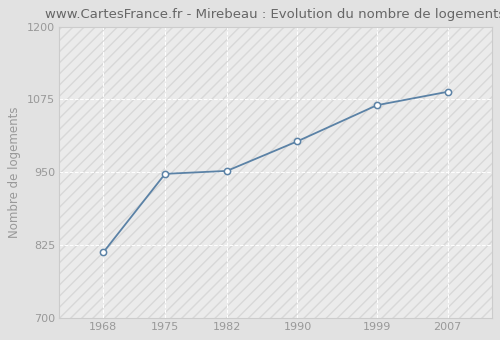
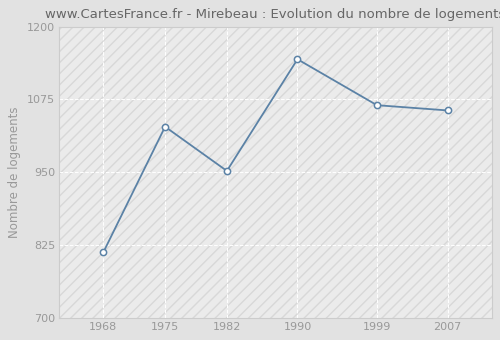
1975: 947 -> 1028
1990: 1003 -> 1144
2007: 1088 -> 1056
